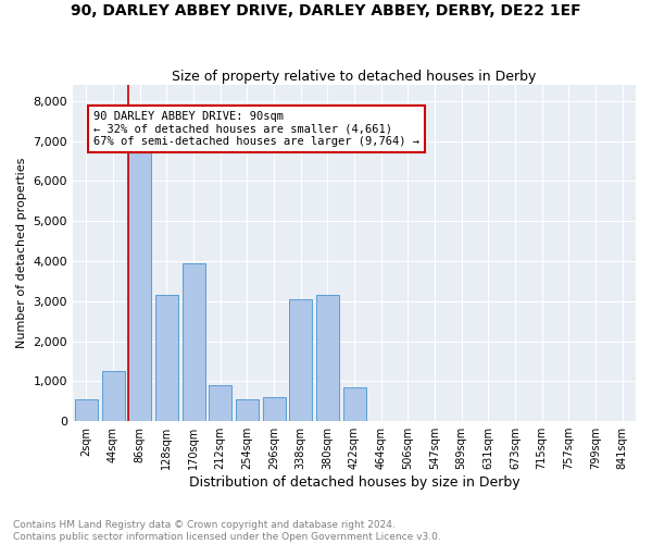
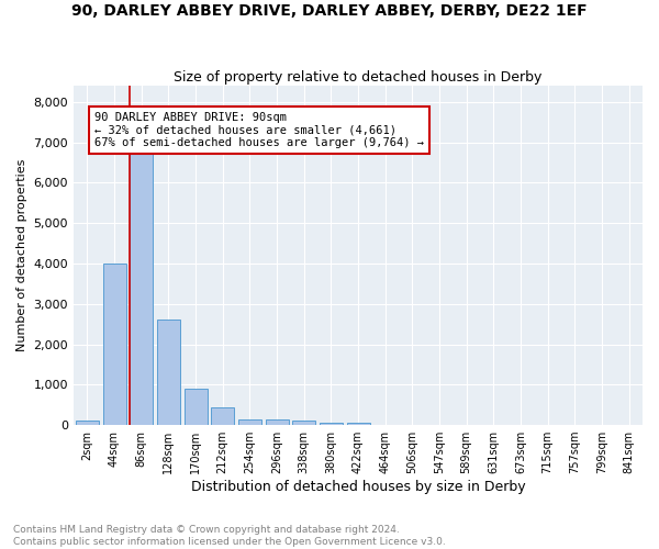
2sqm: 550 -> 100
44sqm: 1,250 -> 4,000
128sqm: 3,150 -> 2,600
170sqm: 3,950 -> 900
212sqm: 900 -> 450
254sqm: 550 -> 150
296sqm: 600 -> 130
338sqm: 3,050 -> 100
380sqm: 3,150 -> 50
422sqm: 850 -> 50
